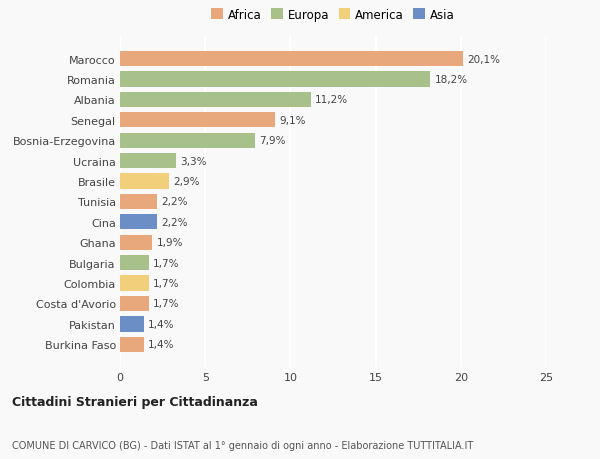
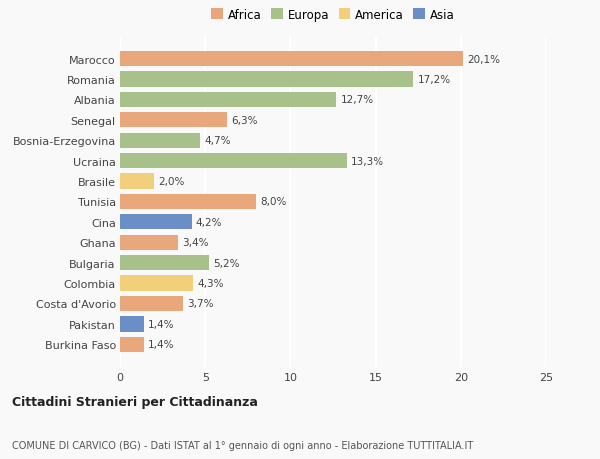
Romania: 18,2% -> 17,2%
Albania: 11,2% -> 12,7%
Senegal: 9,1% -> 6,3%
Bosnia-Erzegovina: 7,9% -> 4,7%
Ucraina: 3,3% -> 13,3%
Brasile: 2,9% -> 2,0%
Tunisia: 2,2% -> 8,0%
Cina: 2,2% -> 4,2%
Ghana: 1,9% -> 3,4%
Bulgaria: 1,7% -> 5,2%
Colombia: 1,7% -> 4,3%
Costa d'Avorio: 1,7% -> 3,7%
